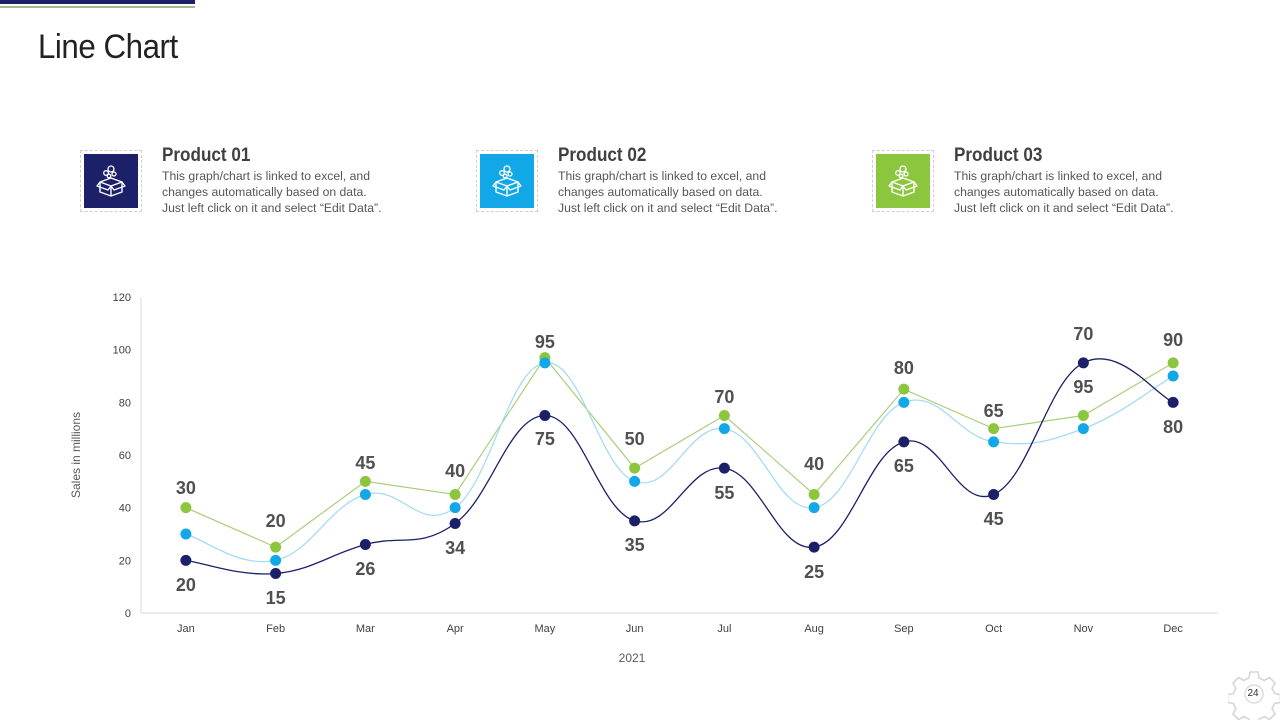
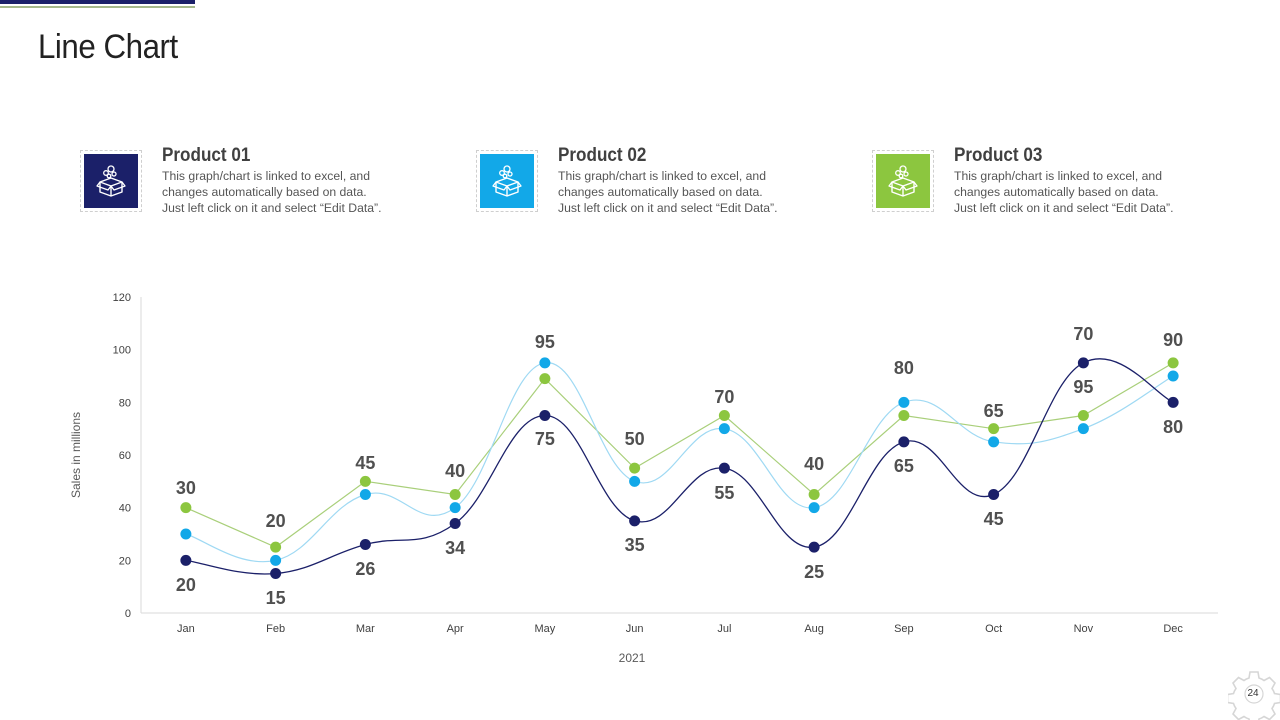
Product 03/May: 97 -> 89
Product 03/Sep: 85 -> 75
